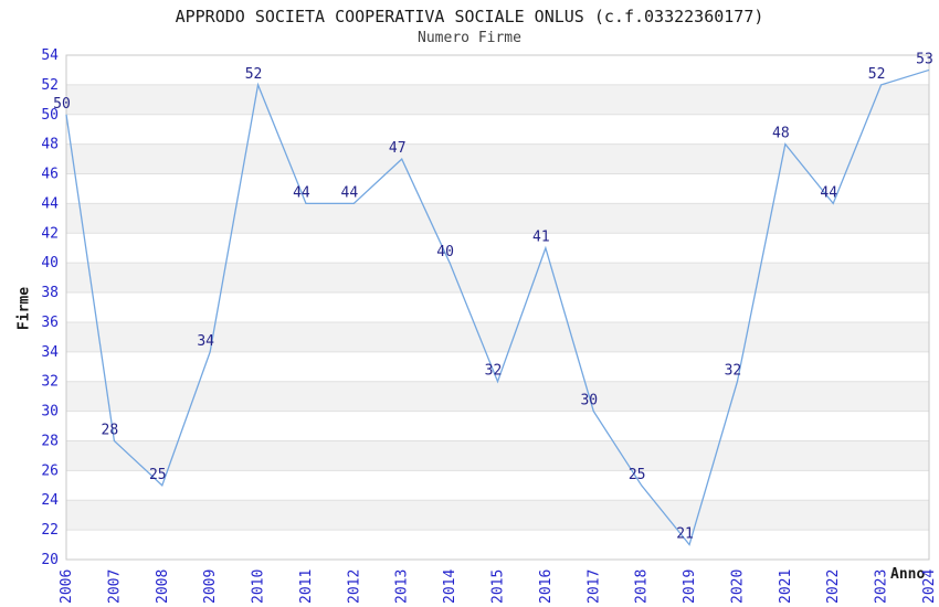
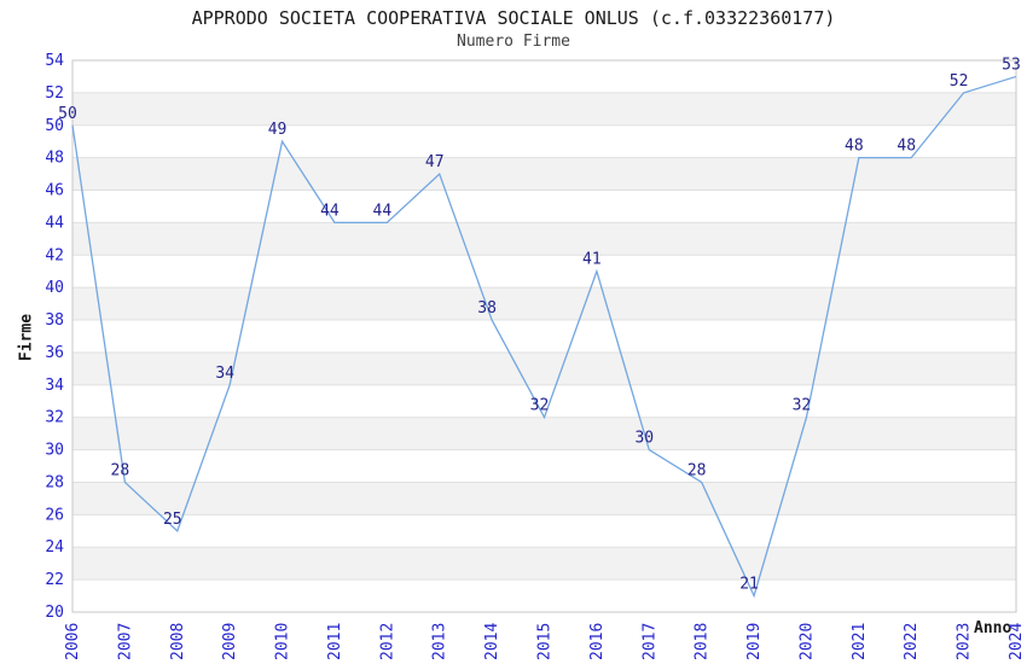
2010: 52 -> 49
2014: 40 -> 38
2018: 25 -> 28
2022: 44 -> 48
